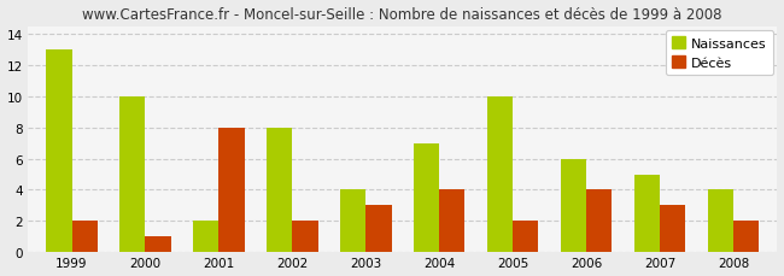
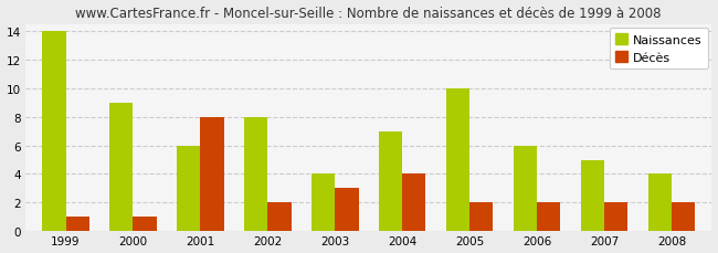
Naissances/1999: 13 -> 14
Décès/1999: 2 -> 1
Naissances/2000: 10 -> 9
Naissances/2001: 2 -> 6
Décès/2006: 4 -> 2
Décès/2007: 3 -> 2
